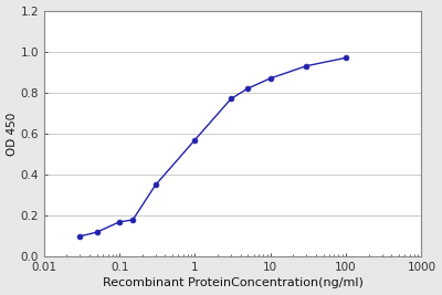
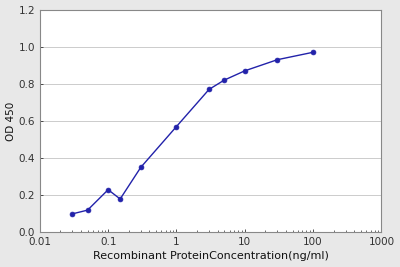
0.1: 0.17 -> 0.23
